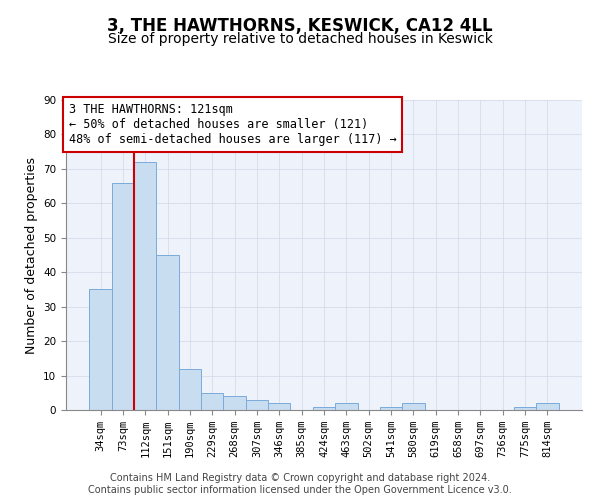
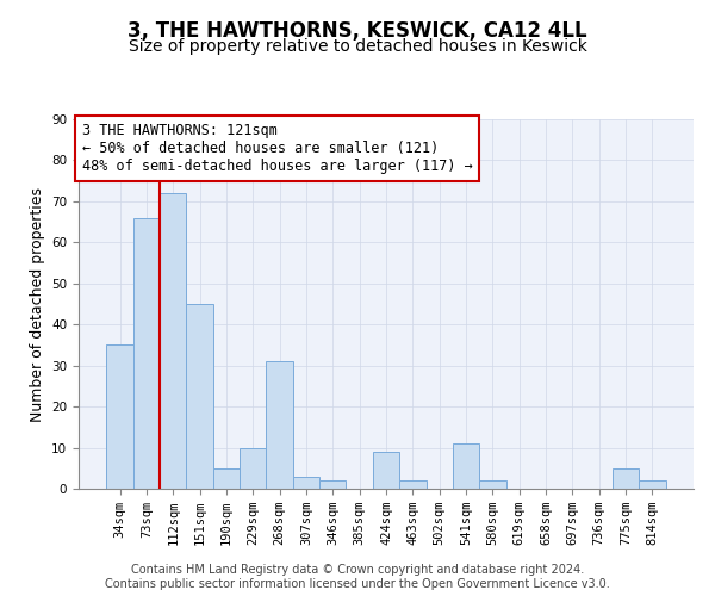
190sqm: 12 -> 5
229sqm: 5 -> 10
268sqm: 4 -> 31
424sqm: 1 -> 9
541sqm: 1 -> 11
775sqm: 1 -> 5
